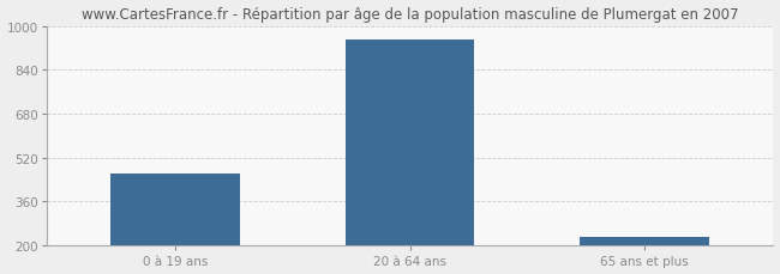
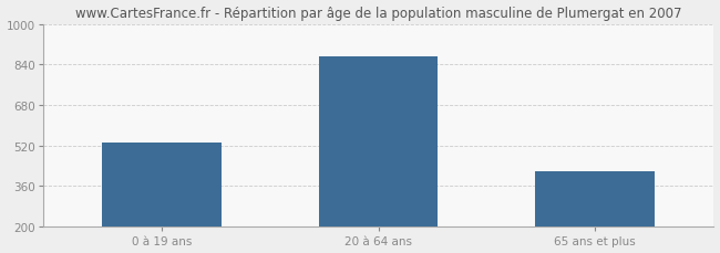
0 à 19 ans: 460 -> 530
20 à 64 ans: 950 -> 870
65 ans et plus: 230 -> 420
